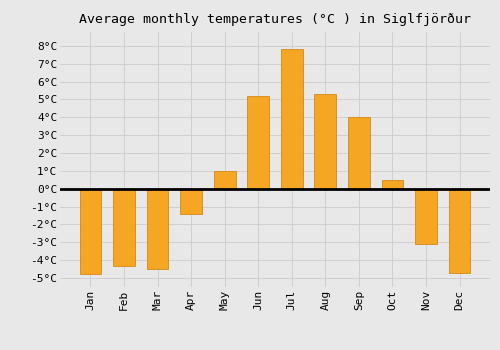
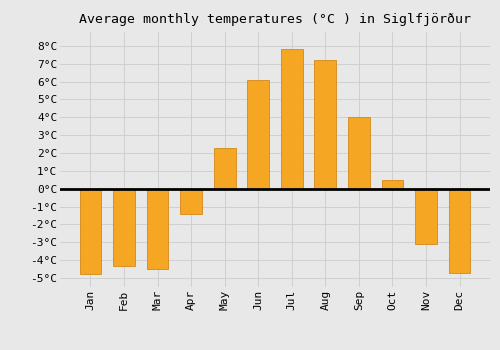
May: 1.0°C -> 2.3°C
Jun: 5.2°C -> 6.1°C
Aug: 5.3°C -> 7.2°C
